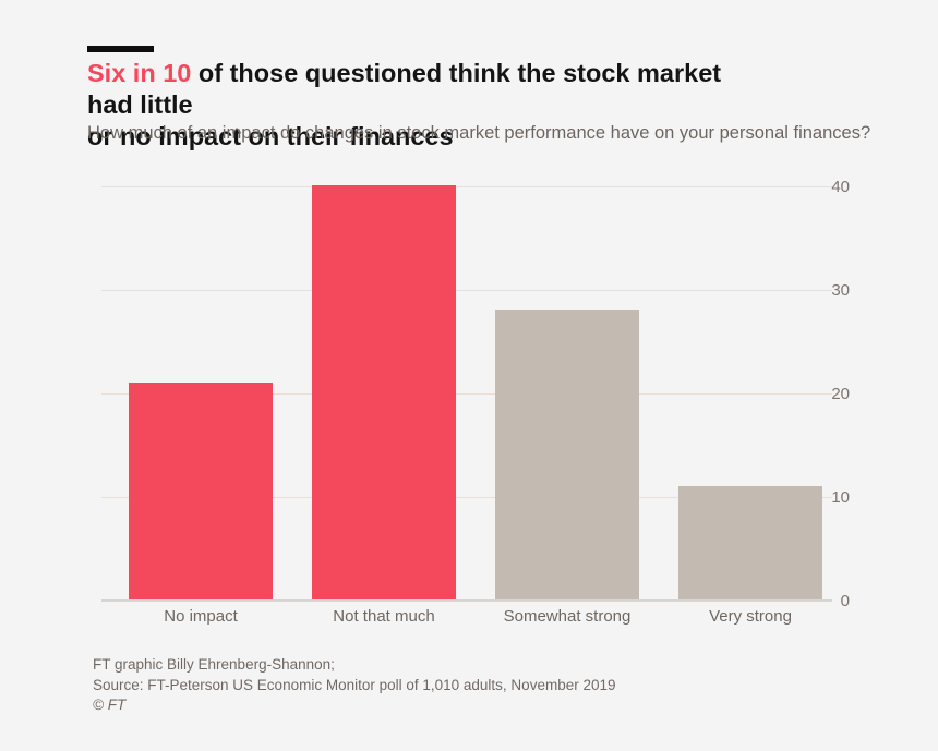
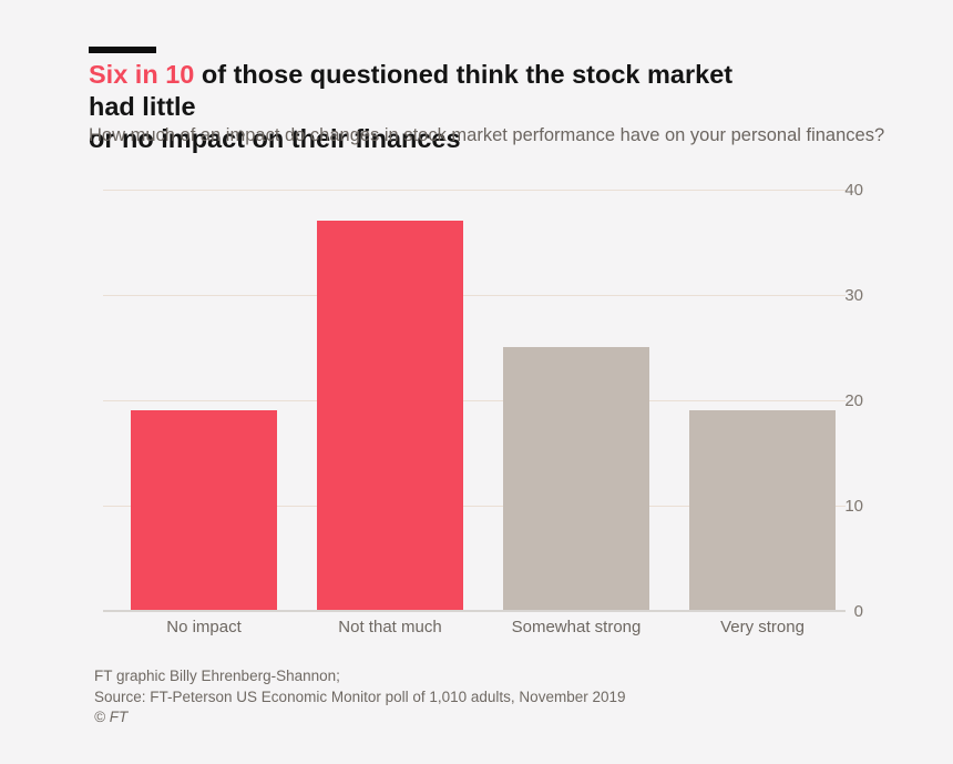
No impact: 21 -> 19
Not that much: 40 -> 37
Somewhat strong: 28 -> 25
Very strong: 11 -> 19
